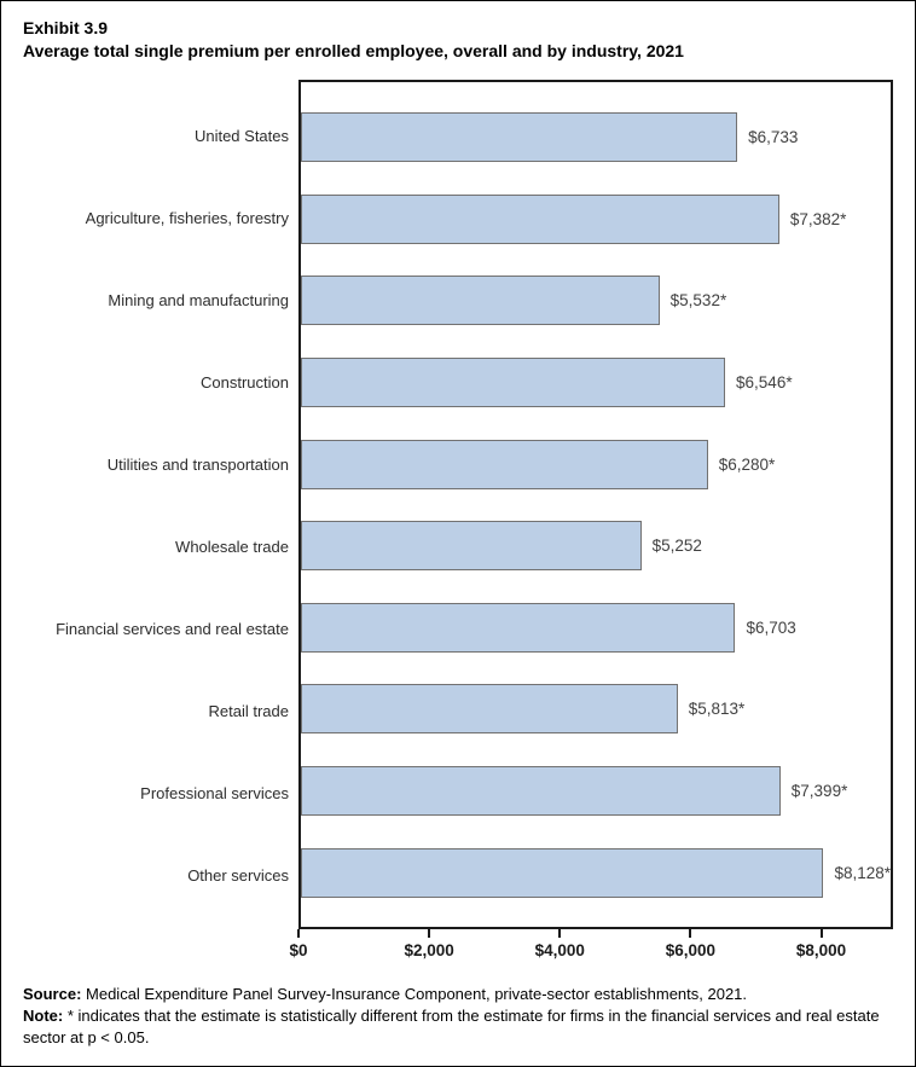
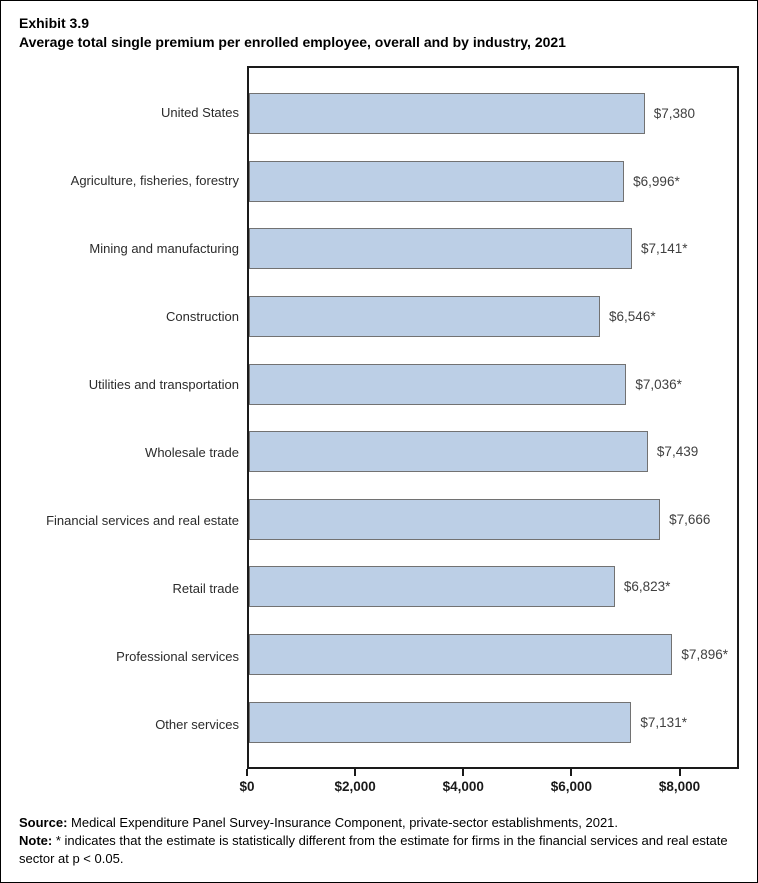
United States: $6,733 -> $7,380
Agriculture, fisheries, forestry: 7,382 -> 6,996
Mining and manufacturing: 5,532 -> 7,141
Utilities and transportation: 6,280 -> 7,036
Wholesale trade: $5,252 -> $7,439
Financial services and real estate: $6,703 -> $7,666
Retail trade: 5,813 -> 6,823
Professional services: 7,399 -> 7,896
Other services: 8,128 -> 7,131
